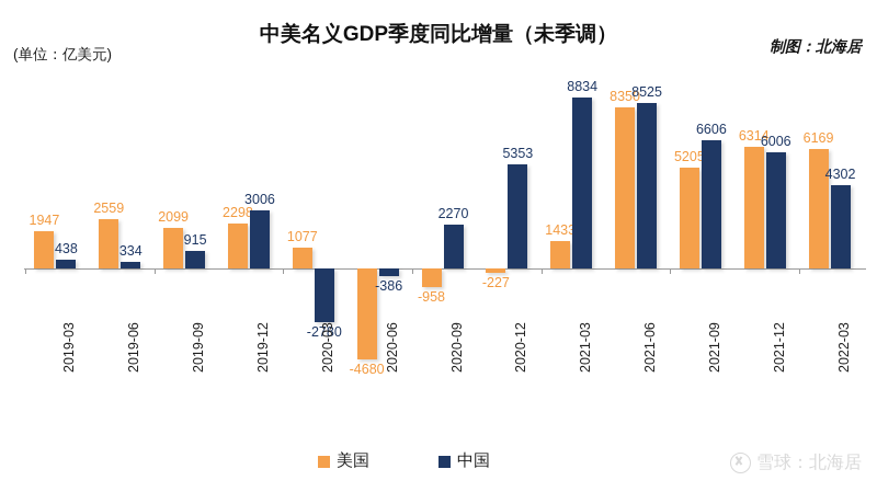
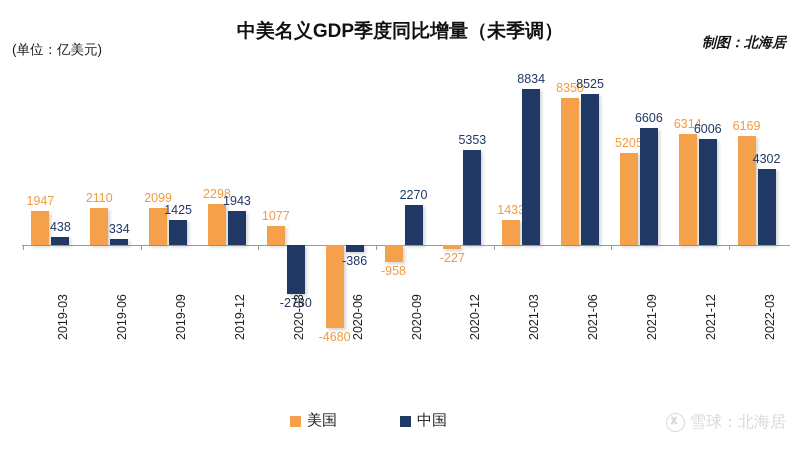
美国/2019-06: 2559 -> 2110
中国/2019-09: 915 -> 1425
中国/2019-12: 3006 -> 1943
